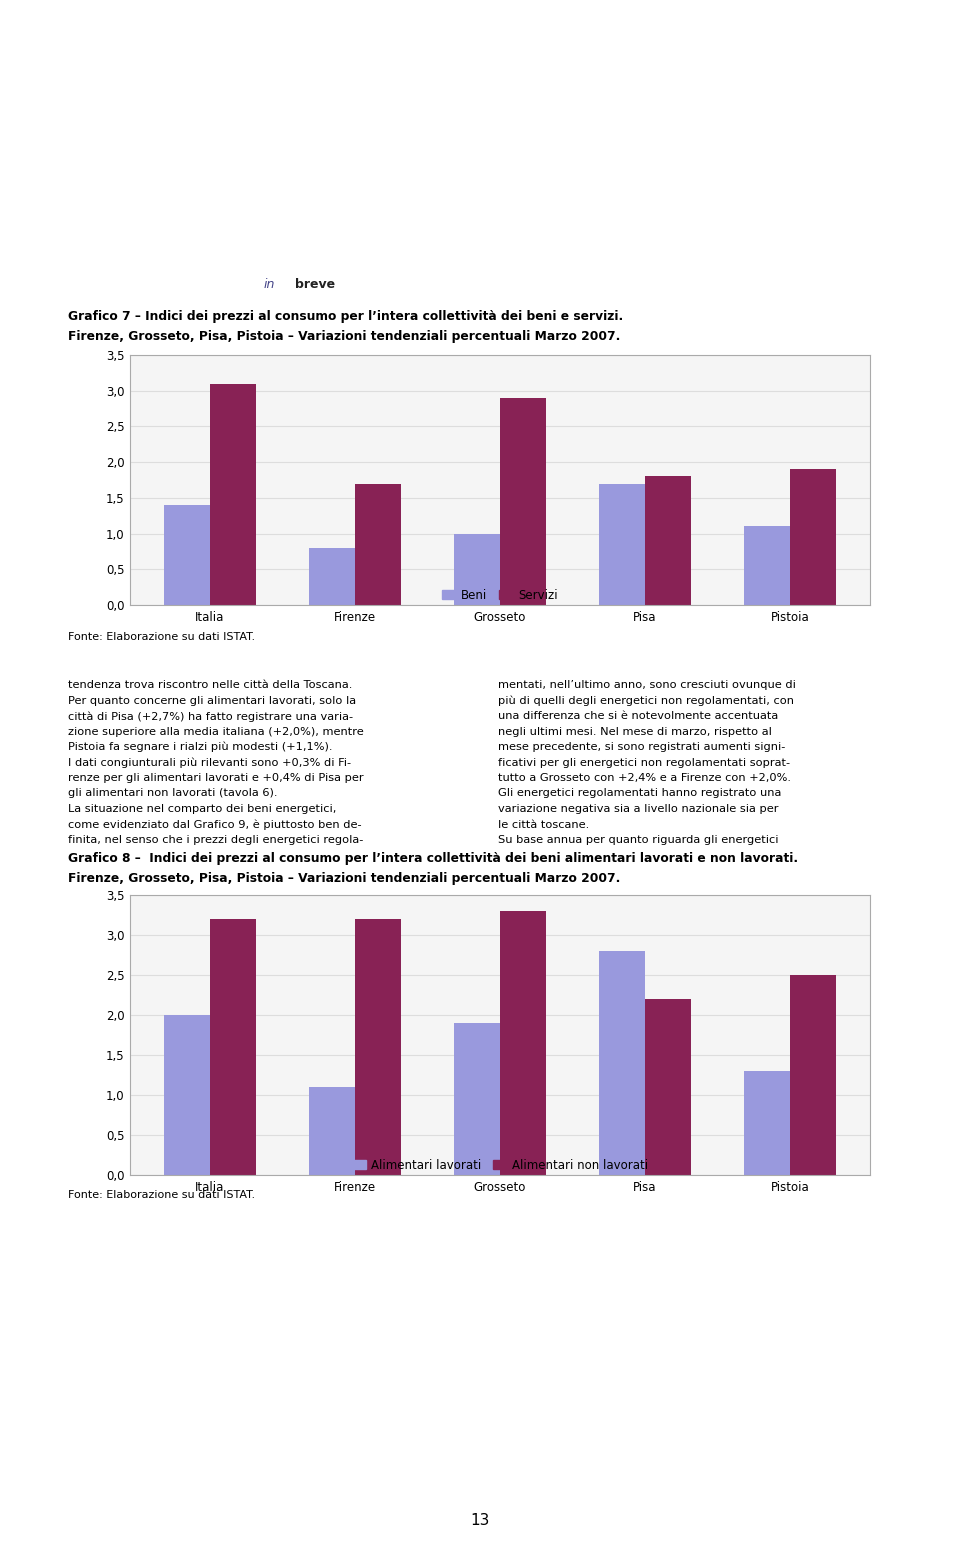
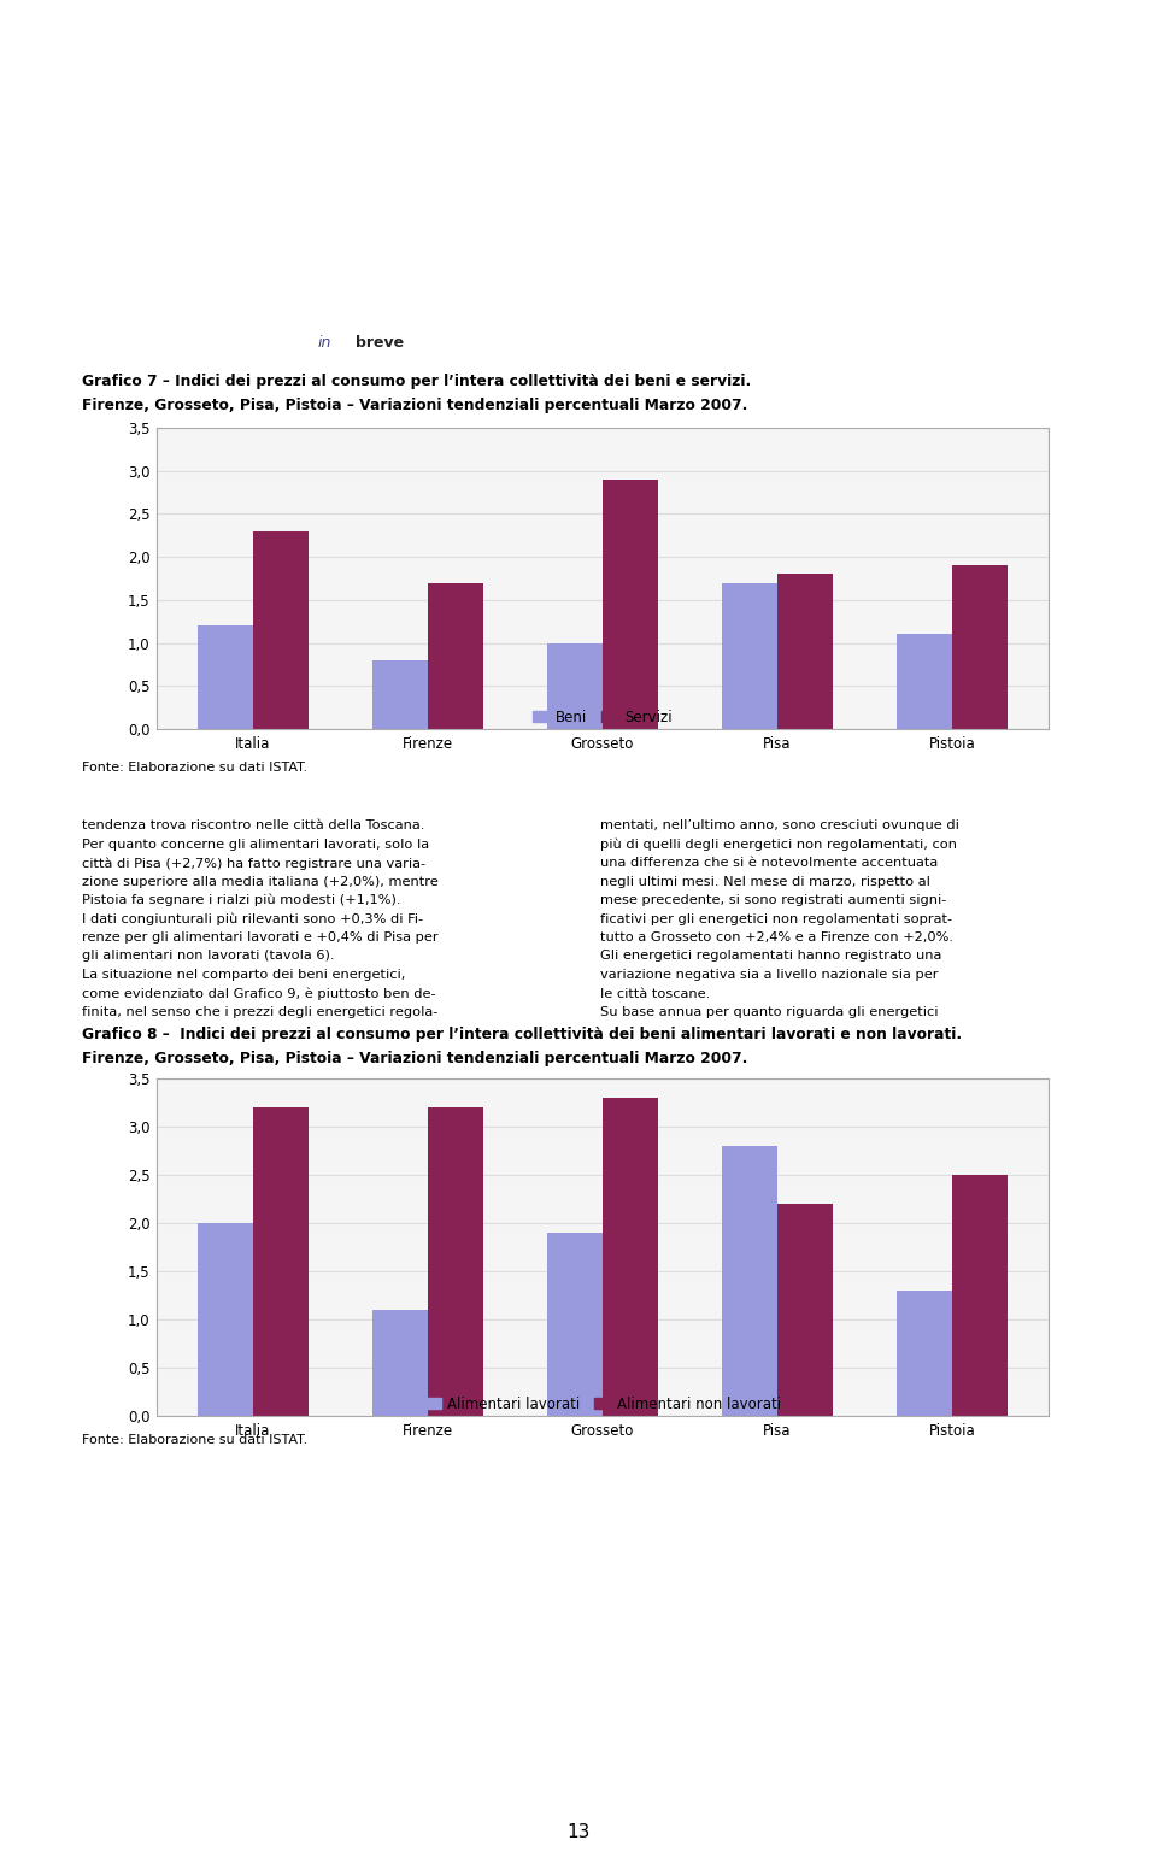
Beni/Italia: 1,4 -> 1,2
Servizi/Italia: 3,1 -> 2,3
